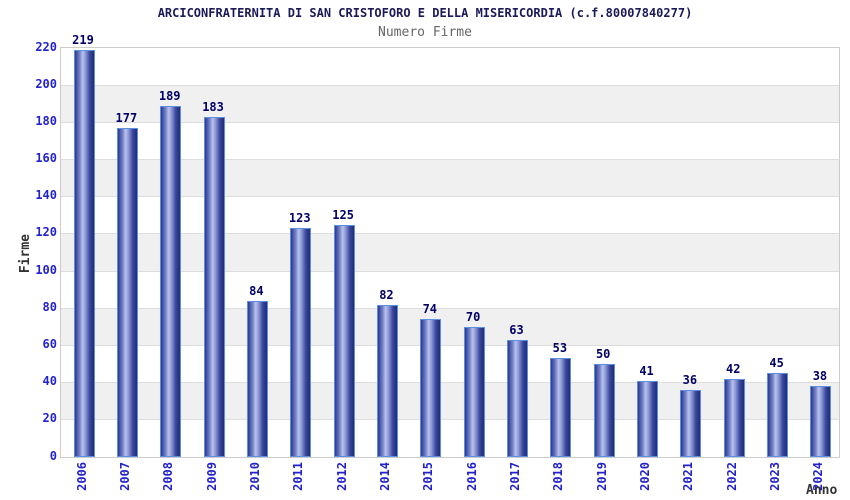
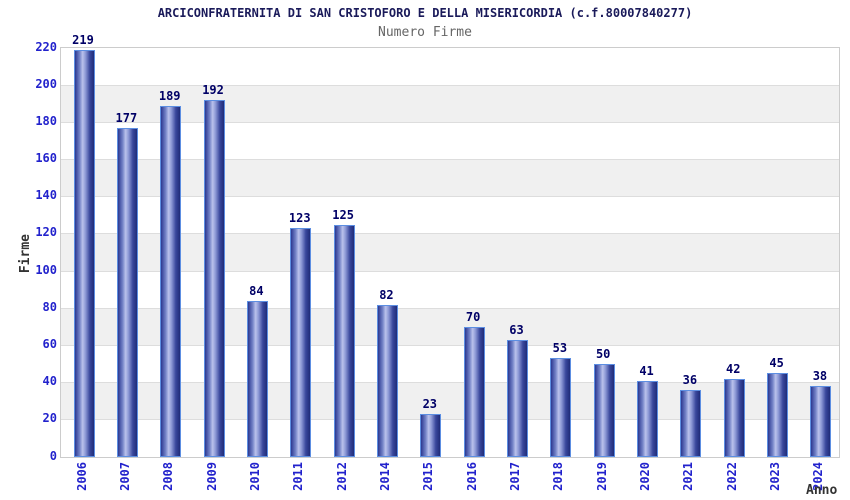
2009: 183 -> 192
2015: 74 -> 23
